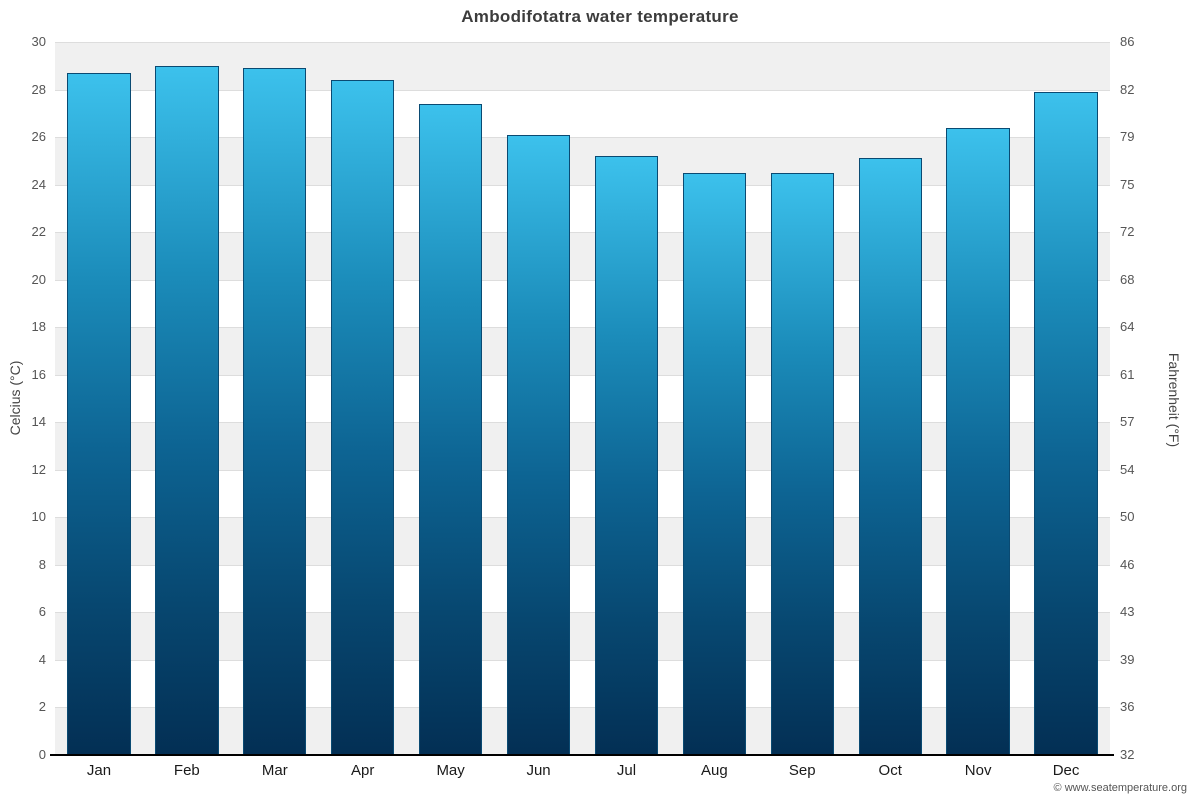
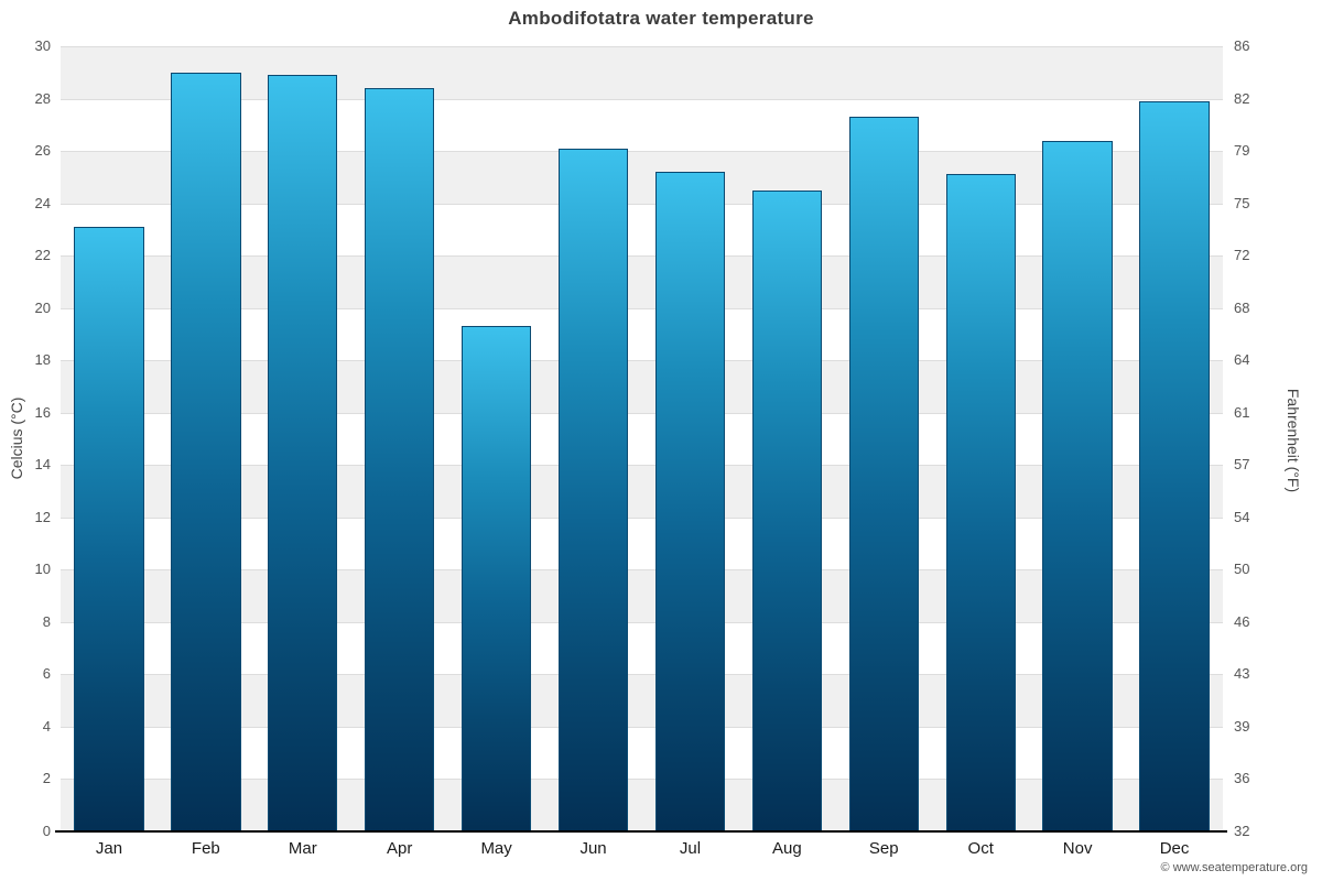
Jan: 28.7 -> 23.1
May: 27.4 -> 19.3
Sep: 24.5 -> 27.3
